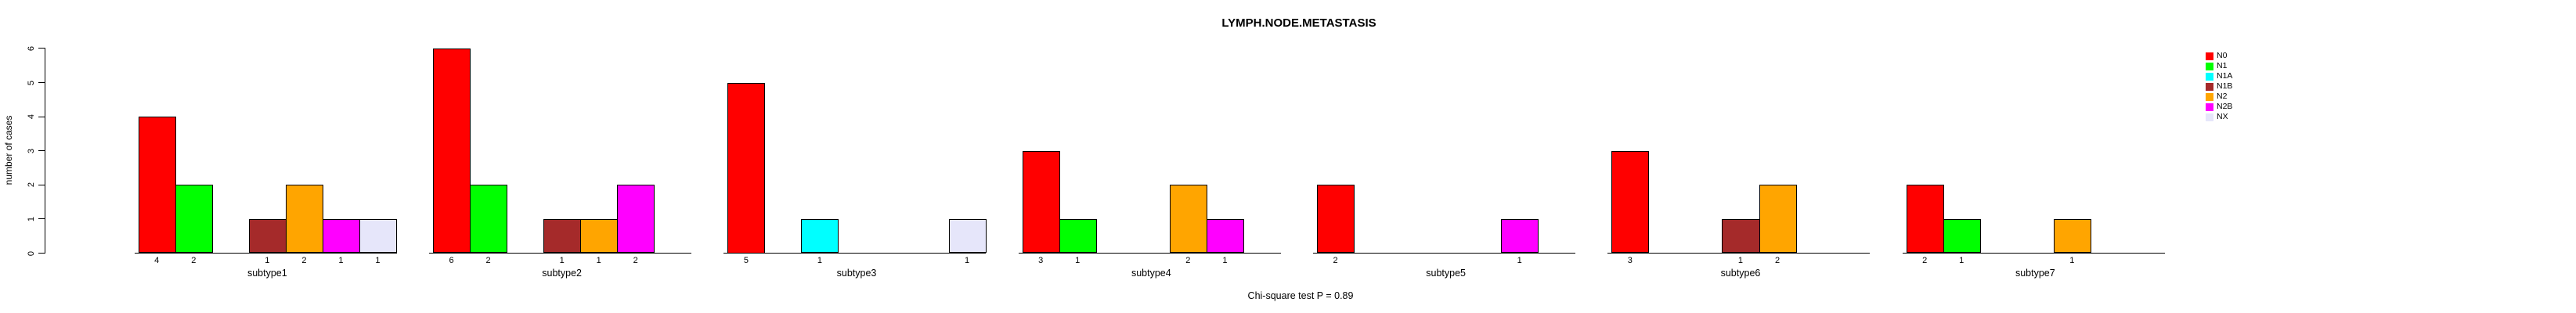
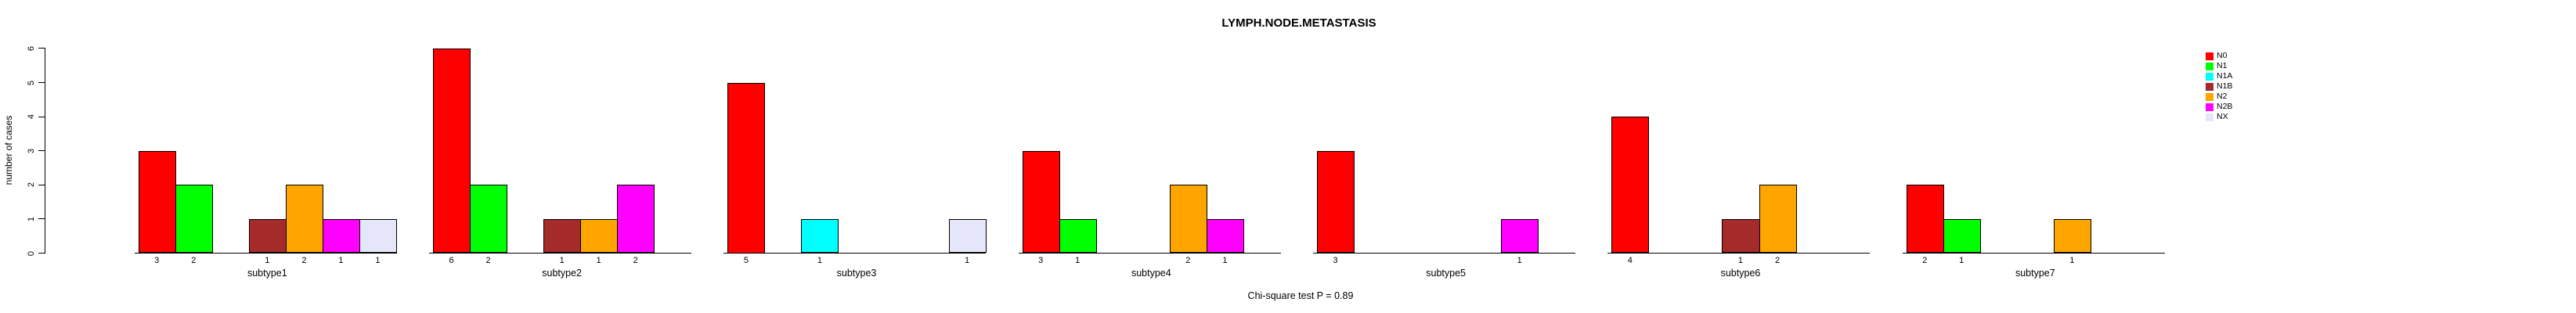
N0/subtype1: 4 -> 3
N0/subtype5: 2 -> 3
N0/subtype6: 3 -> 4
